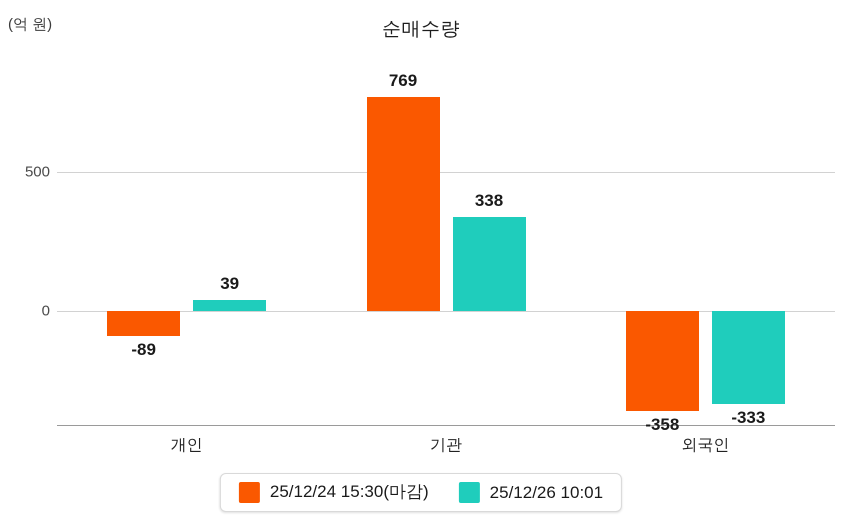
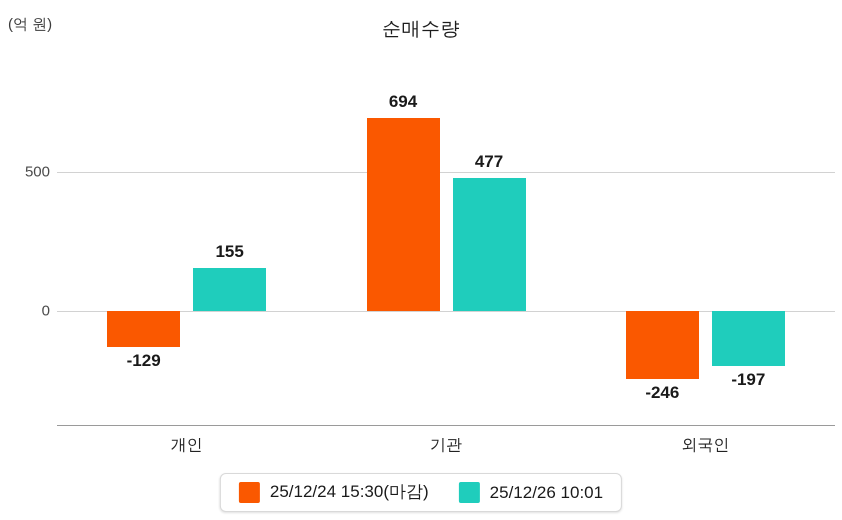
25/12/24 15:30(마감)/개인: -89 -> -129
25/12/26 10:01/개인: 39 -> 155
25/12/24 15:30(마감)/기관: 769 -> 694
25/12/26 10:01/기관: 338 -> 477
25/12/24 15:30(마감)/외국인: -358 -> -246
25/12/26 10:01/외국인: -333 -> -197
